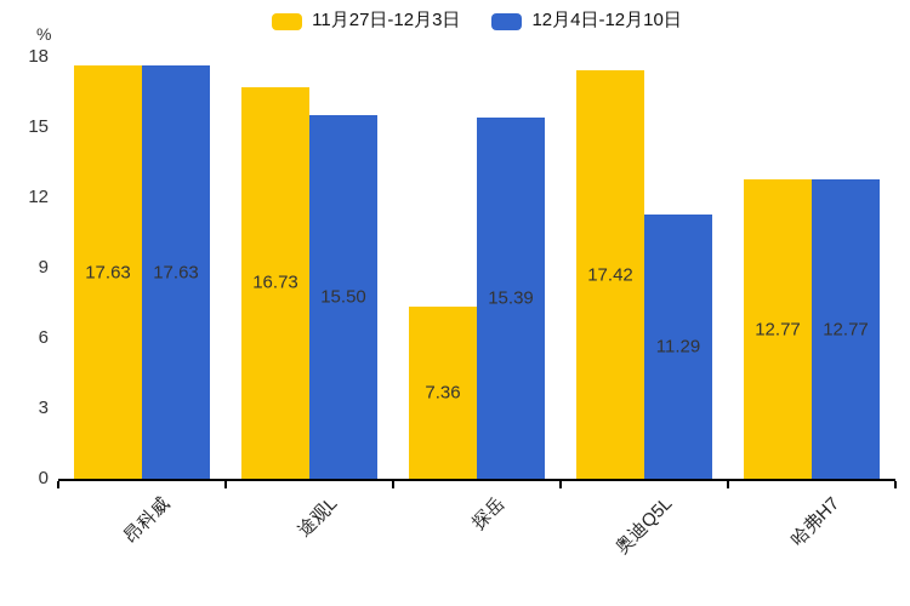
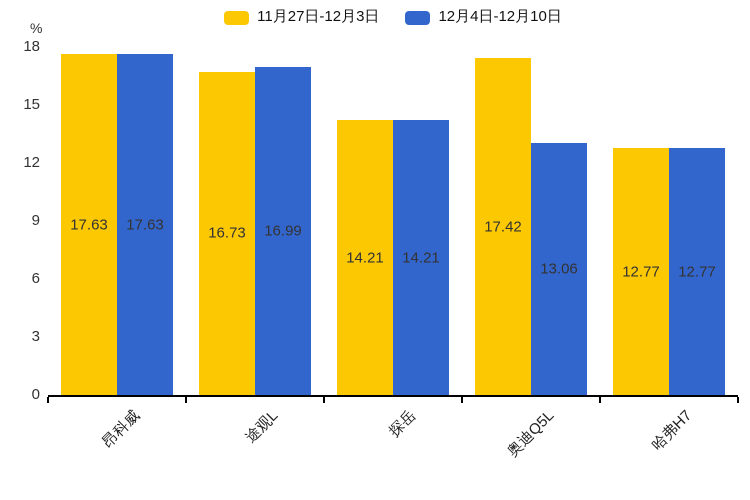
12月4日-12月10日/途观L: 15.50 -> 16.99
11月27日-12月3日/探岳: 7.36 -> 14.21
12月4日-12月10日/探岳: 15.39 -> 14.21
12月4日-12月10日/奥迪Q5L: 11.29 -> 13.06
